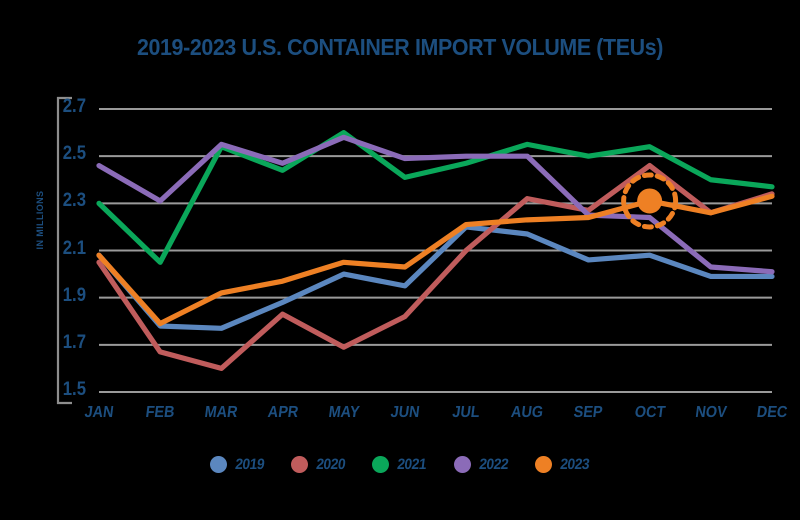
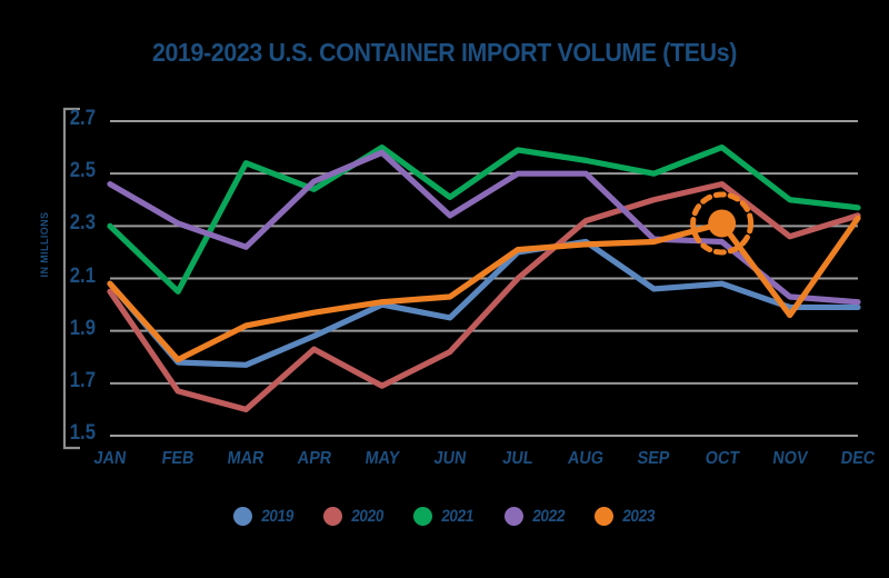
2022/MAR: 2.55 -> 2.22
2023/MAY: 2.05 -> 2.01
2022/JUN: 2.49 -> 2.34
2021/JUL: 2.47 -> 2.59
2019/AUG: 2.17 -> 2.24
2020/SEP: 2.27 -> 2.40
2021/OCT: 2.54 -> 2.60
2023/NOV: 2.26 -> 1.96
